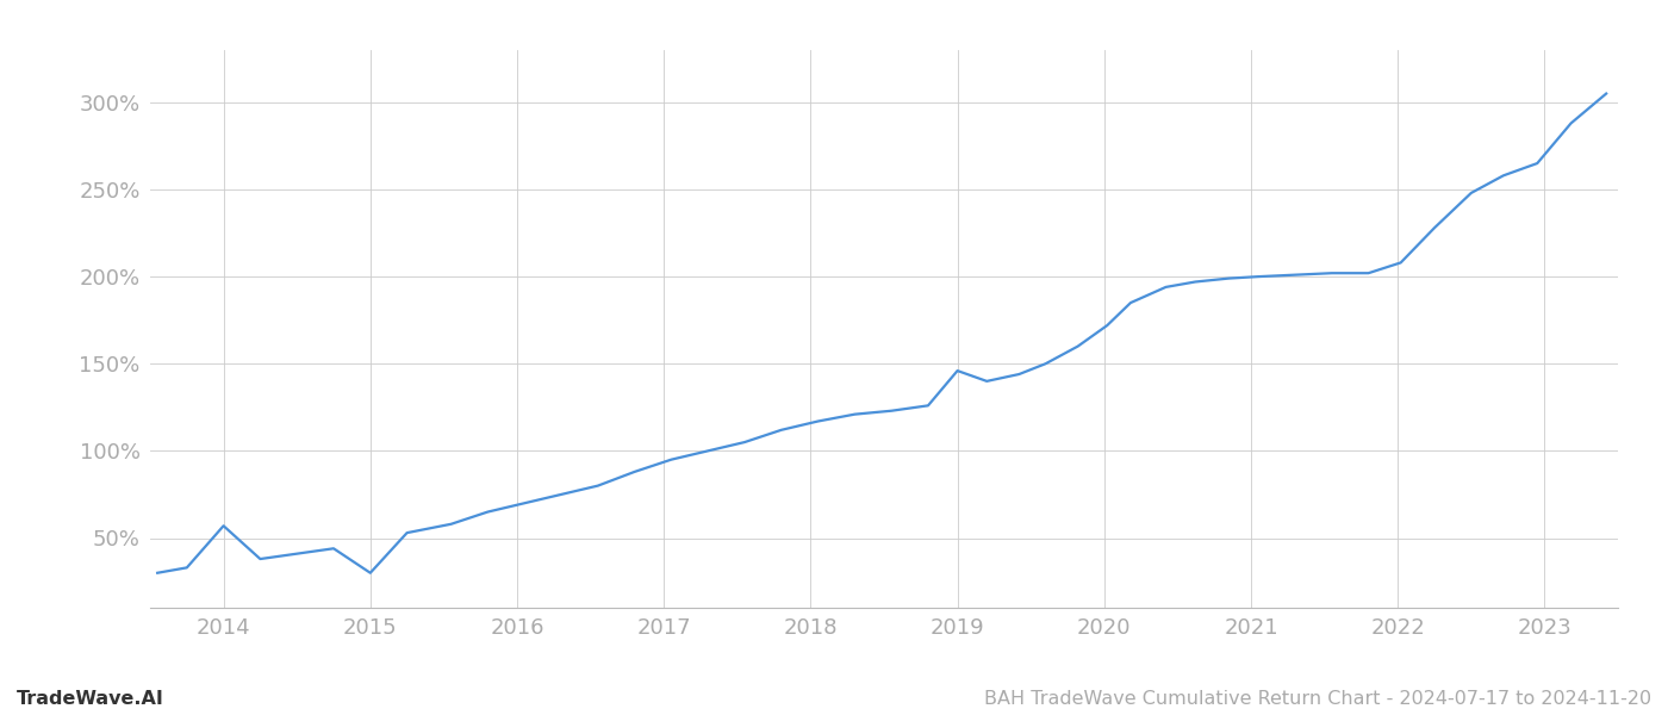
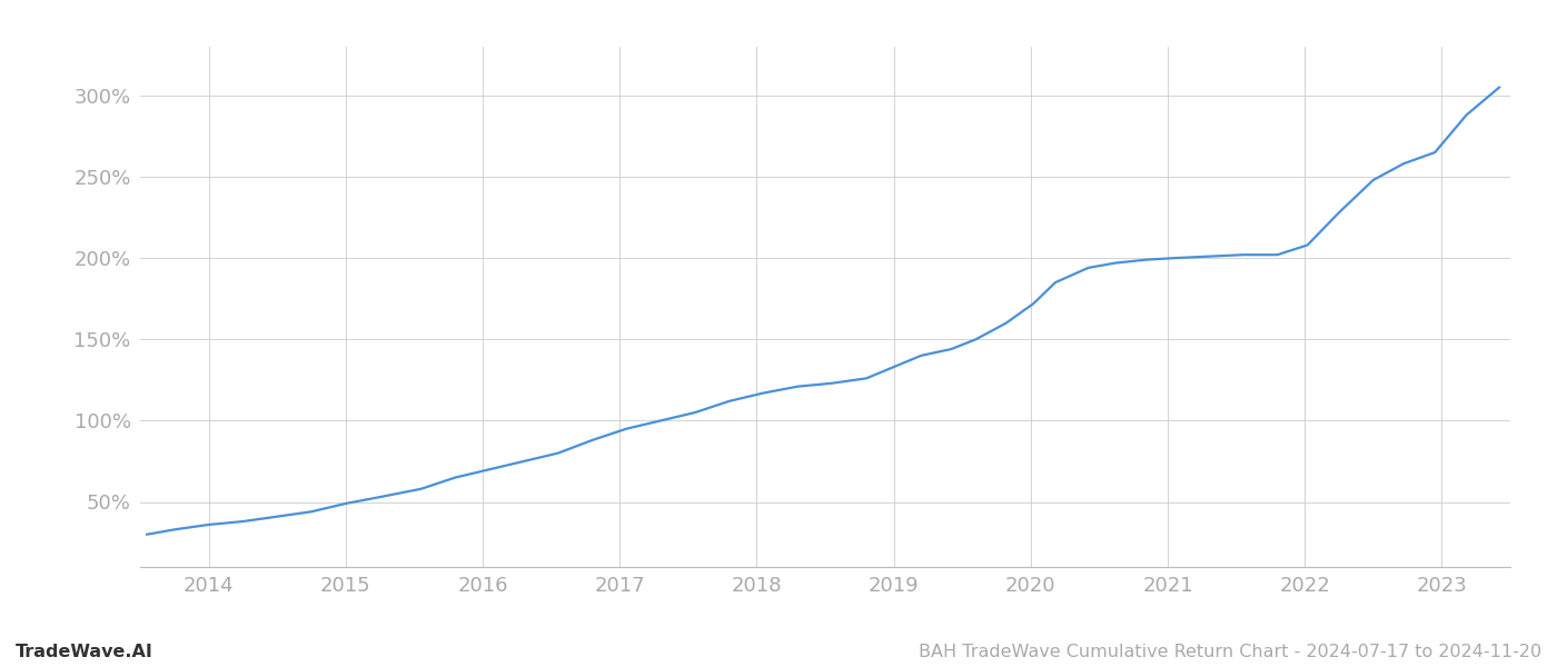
2014: 57% -> 36%
2015: 30% -> 49%
2019: 146% -> 133%
